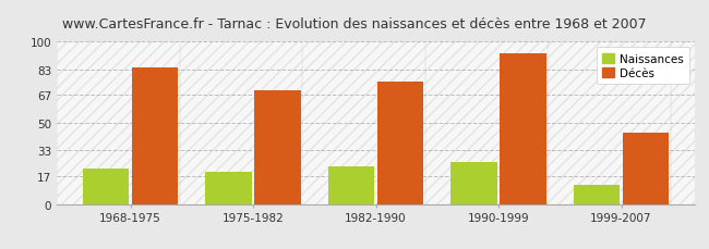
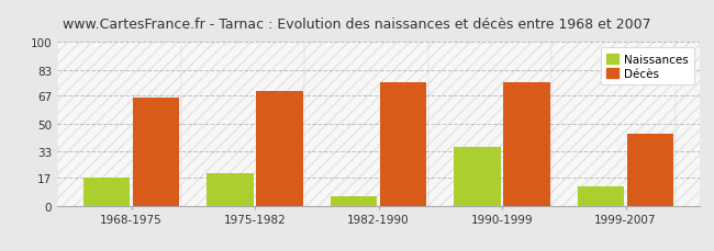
Naissances/1968-1975: 22 -> 17
Décès/1968-1975: 84 -> 66
Naissances/1982-1990: 23 -> 6
Naissances/1990-1999: 26 -> 36
Décès/1990-1999: 93 -> 75
